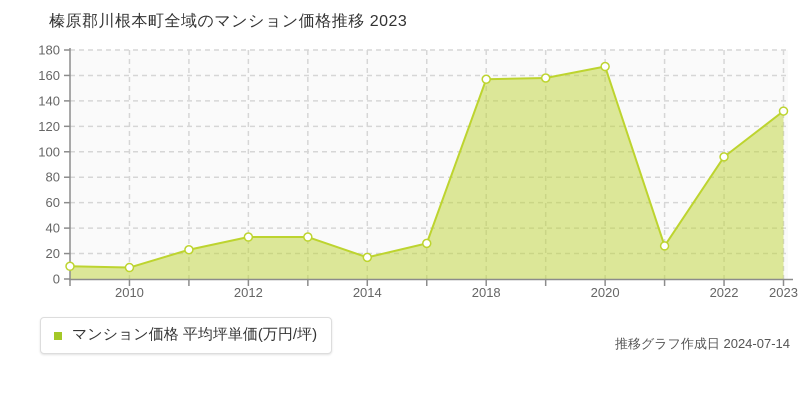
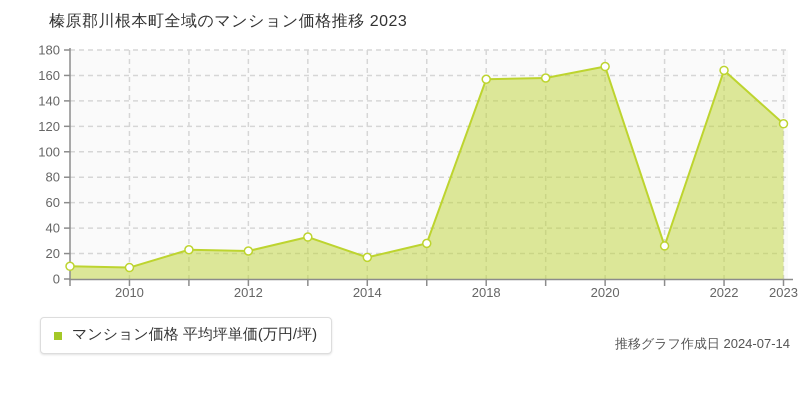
2012: 33 -> 22
2022: 96 -> 164
2023: 132 -> 122
